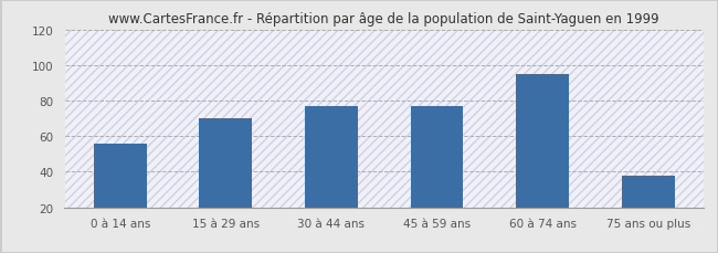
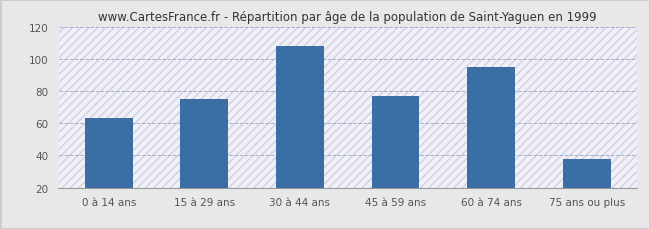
0 à 14 ans: 56 -> 63
15 à 29 ans: 70 -> 75
30 à 44 ans: 77 -> 108
